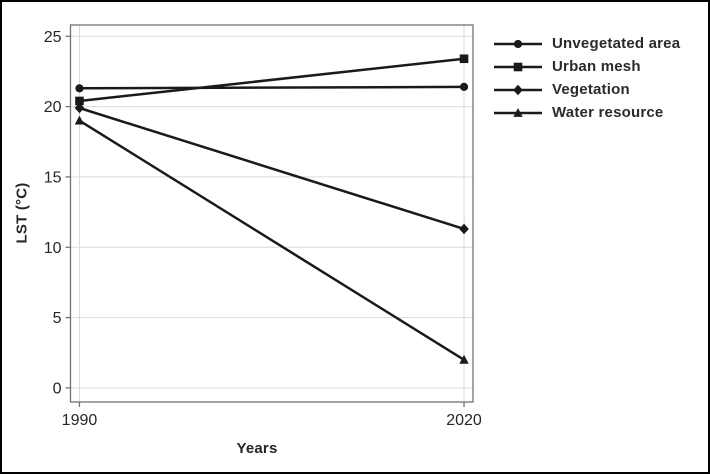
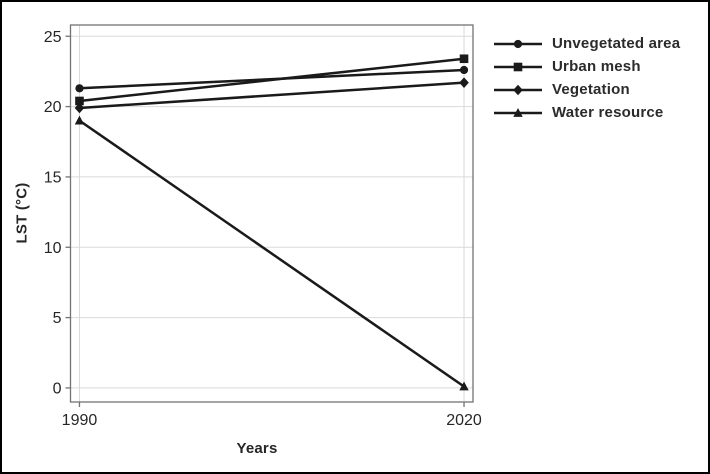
Unvegetated area/2020: 21.4 -> 22.6
Vegetation/2020: 11.3 -> 21.7
Water resource/2020: 2.0 -> 0.1
